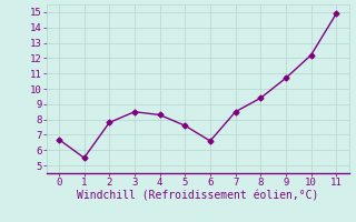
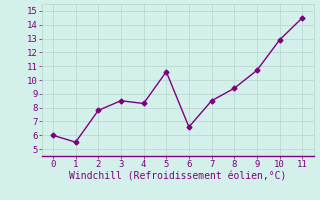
0: 6.7 -> 6.0
5: 7.6 -> 10.6
10: 12.2 -> 12.9
11: 14.9 -> 14.5
